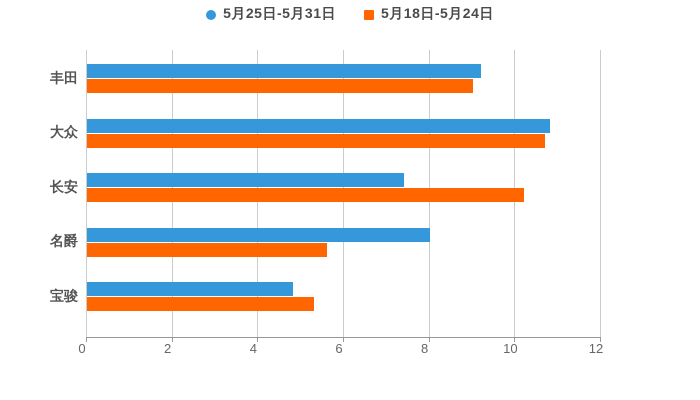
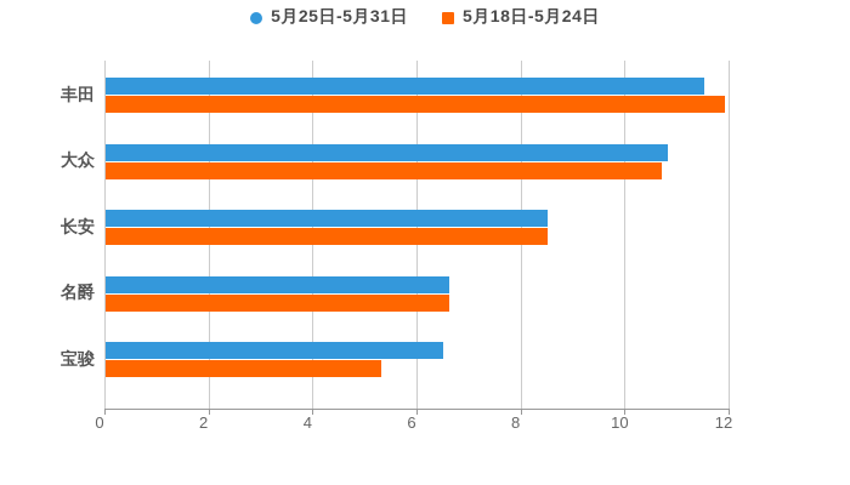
5月25日-5月31日/丰田: 9.2 -> 11.5
5月18日-5月24日/丰田: 9.0 -> 11.9
5月25日-5月31日/长安: 7.4 -> 8.5
5月18日-5月24日/长安: 10.2 -> 8.5
5月25日-5月31日/名爵: 8.0 -> 6.6
5月18日-5月24日/名爵: 5.6 -> 6.6
5月25日-5月31日/宝骏: 4.8 -> 6.5
